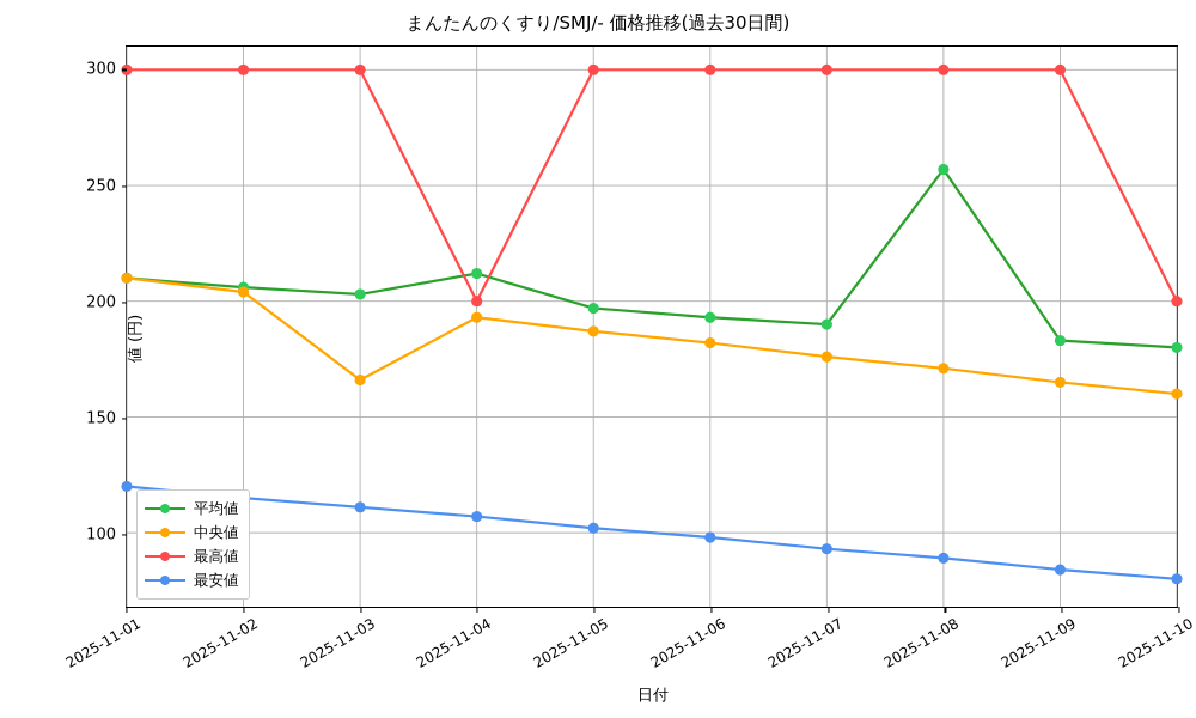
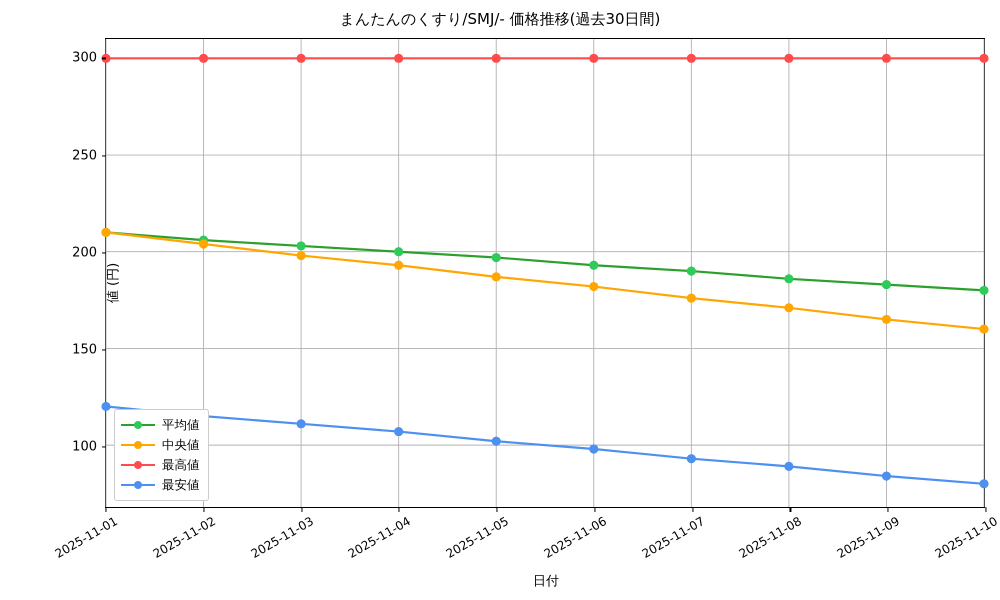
中央値/2025-11-03: 166 -> 198
平均値/2025-11-04: 212 -> 200
最高値/2025-11-04: 200 -> 300
平均値/2025-11-08: 257 -> 186
最高値/2025-11-10: 200 -> 300
